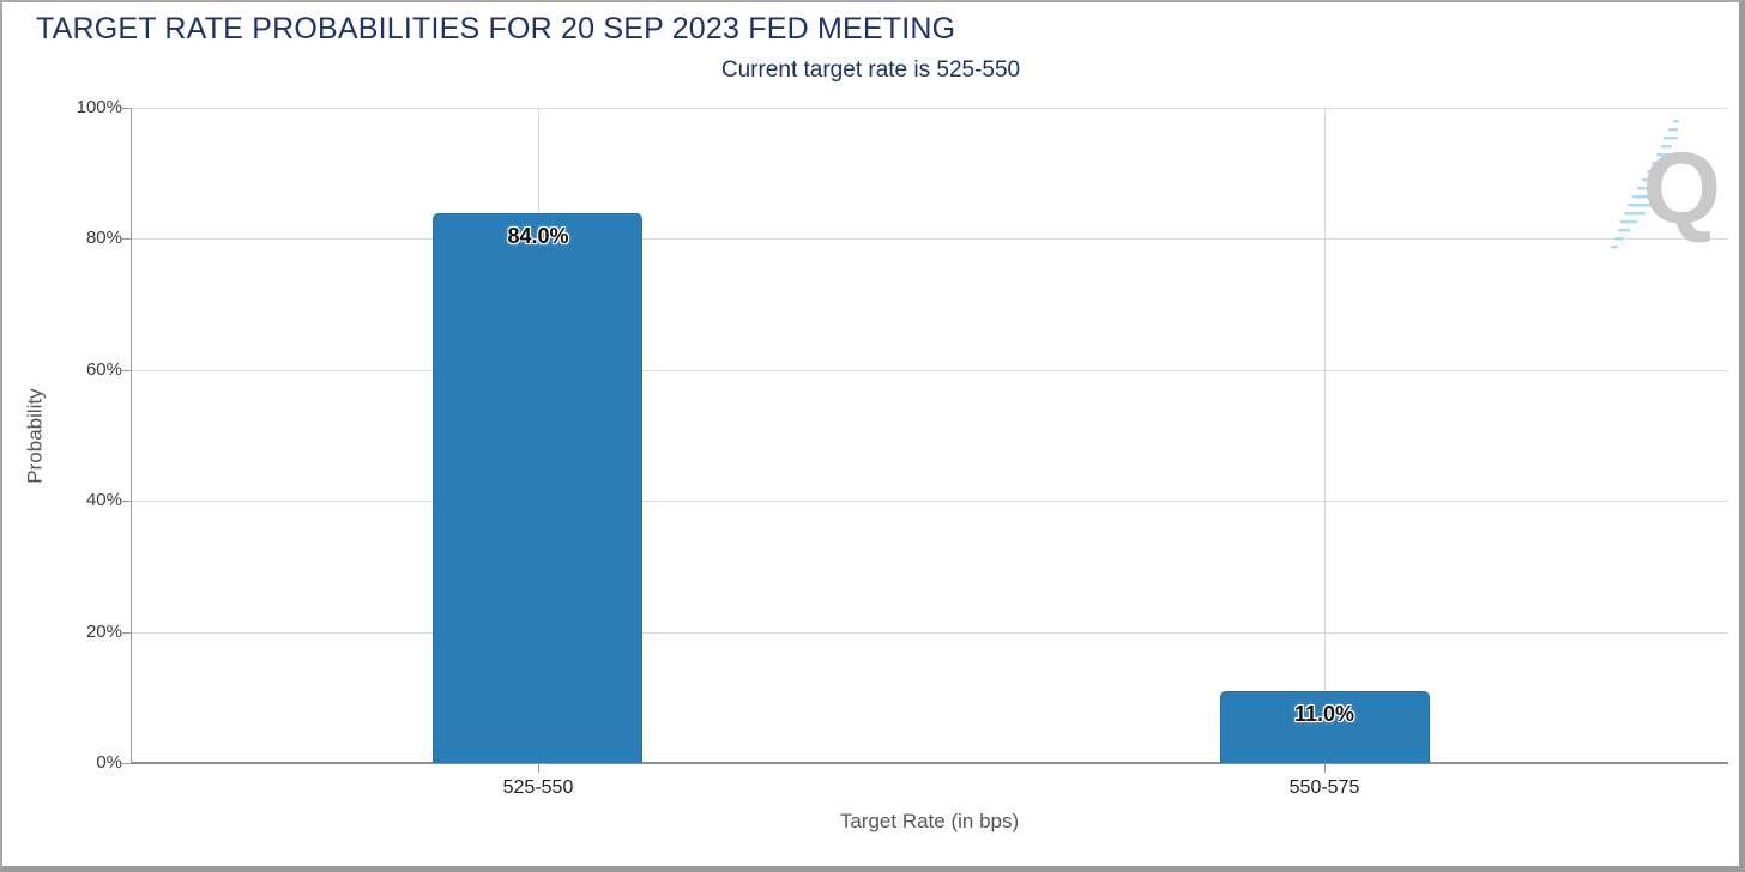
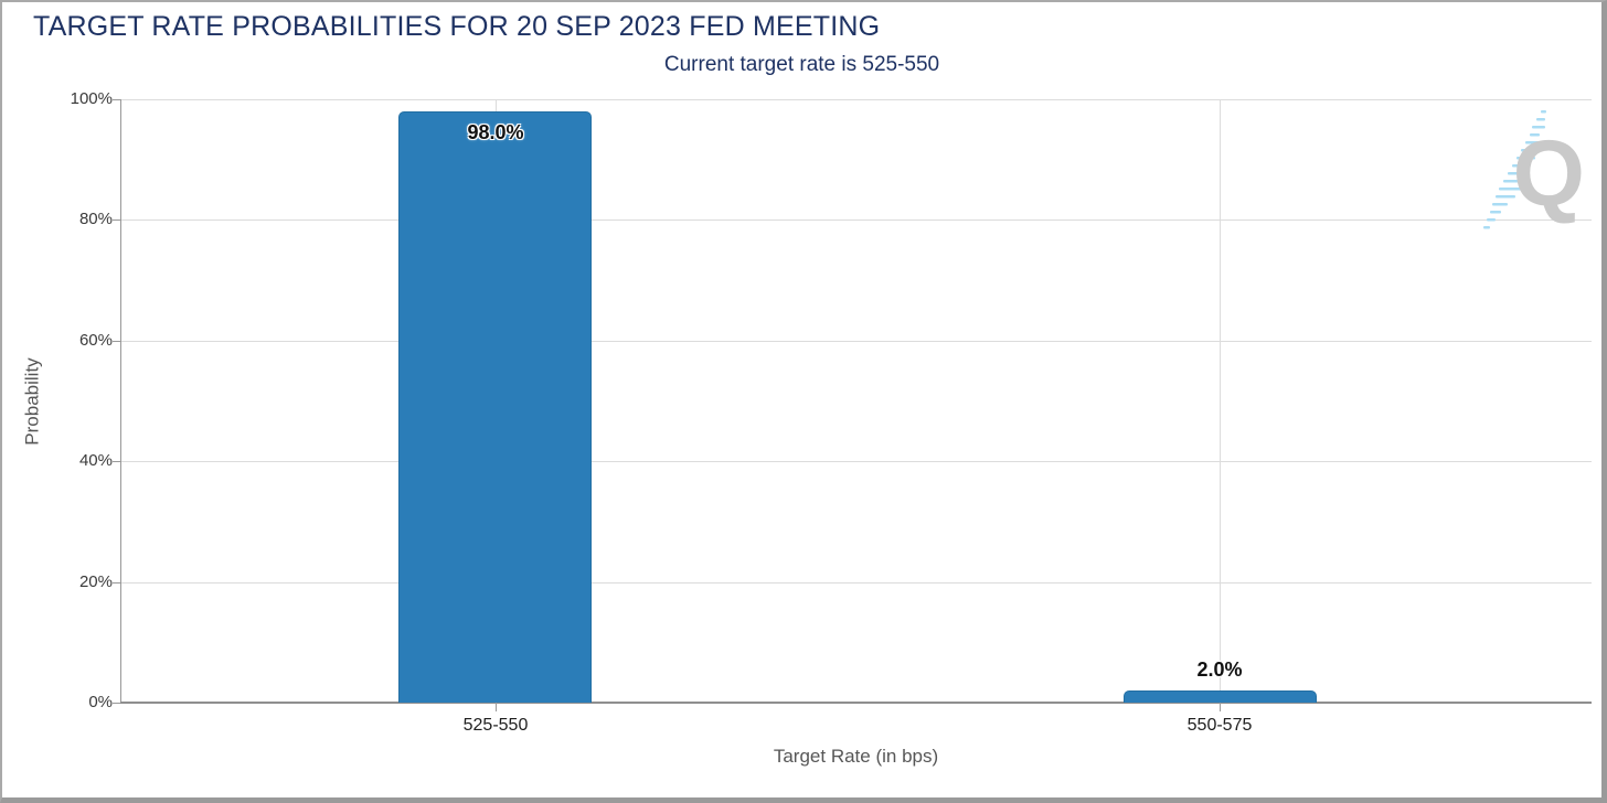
525-550: 84.0% -> 98.0%
550-575: 11.0% -> 2.0%
